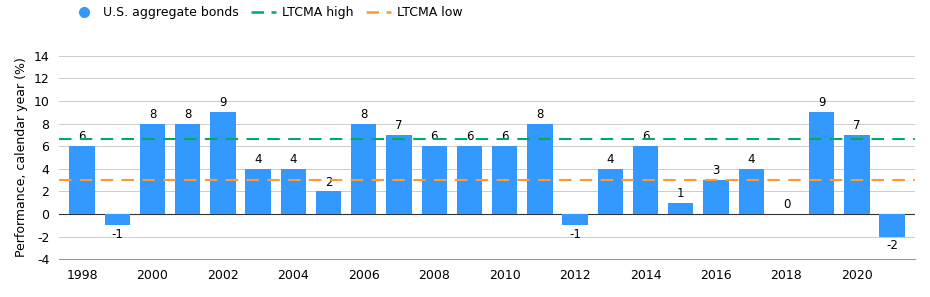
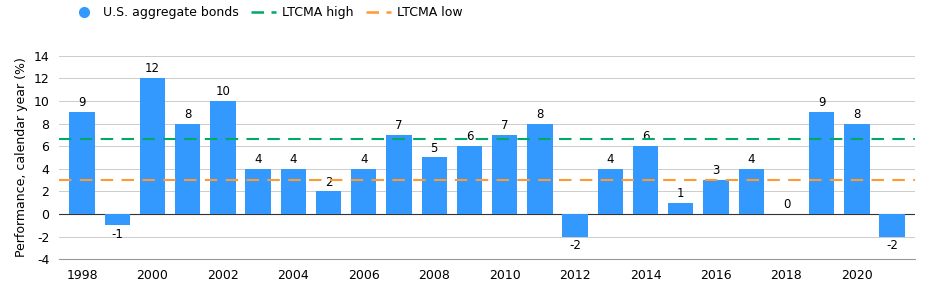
1998: 6 -> 9
2000: 8 -> 12
2002: 9 -> 10
2006: 8 -> 4
2008: 6 -> 5
2010: 6 -> 7
2012: -1 -> -2
2020: 7 -> 8
